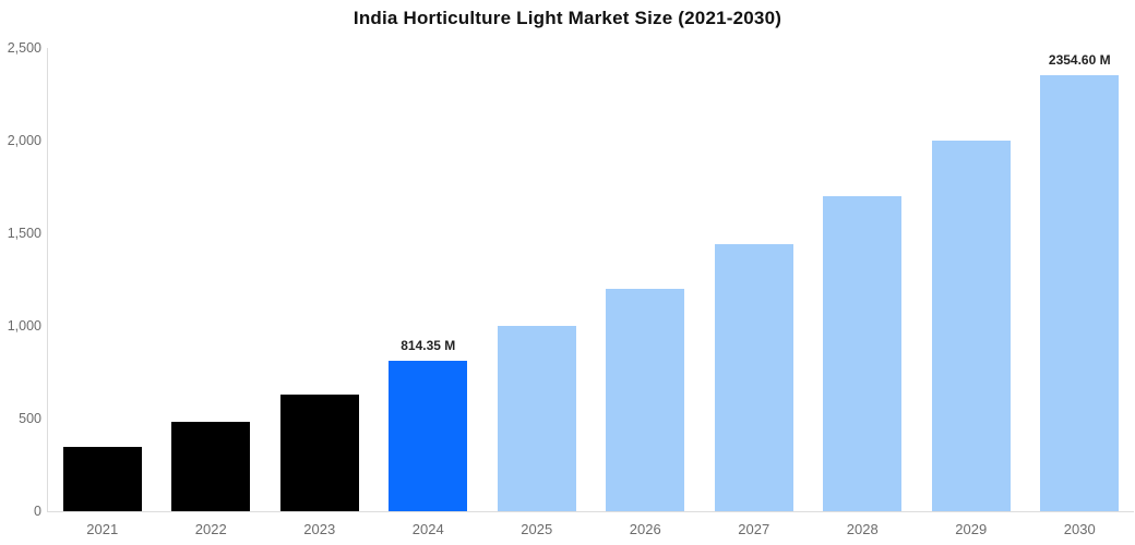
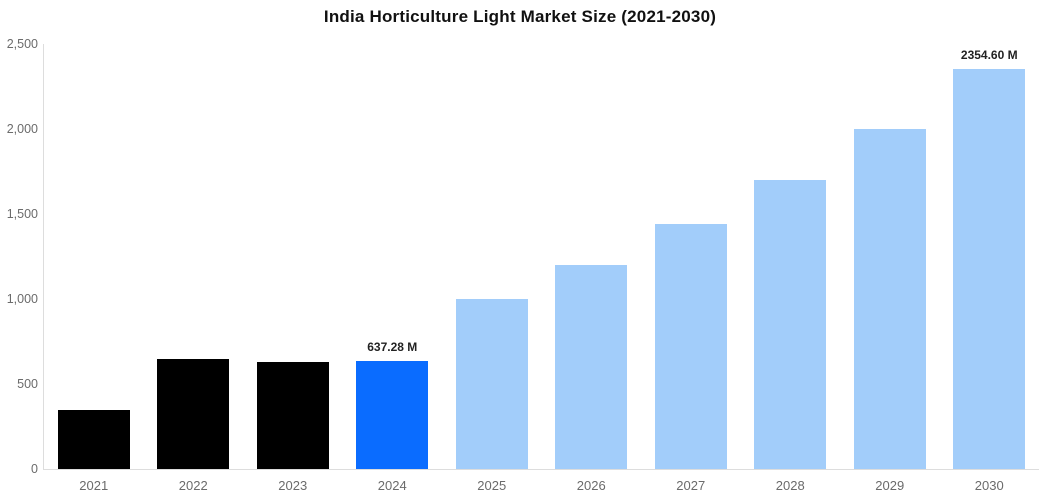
2022: 480 -> 650
2024: 814.35 -> 637.28
